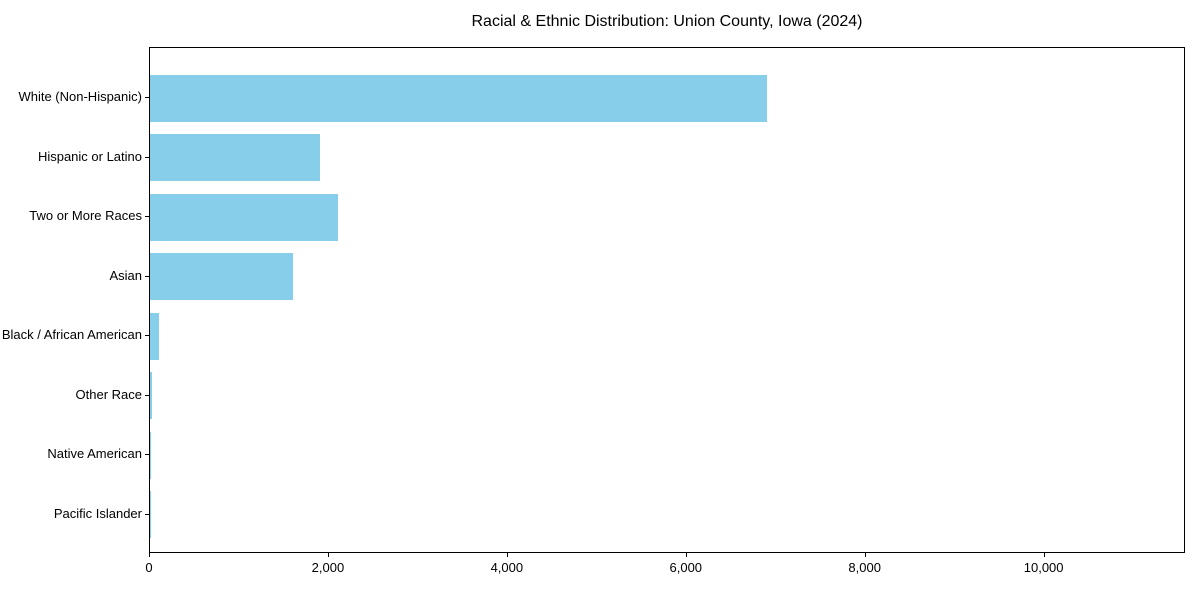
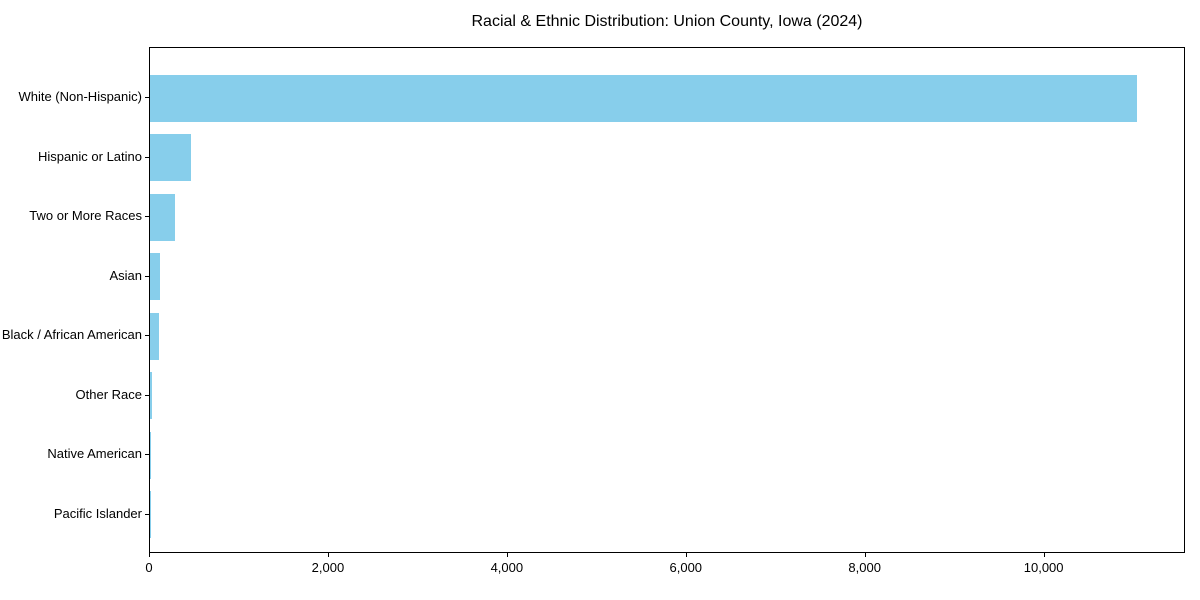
White (Non-Hispanic): 6900 -> 11000
Hispanic or Latino: 1900 -> 500
Two or More Races: 2100 -> 300
Asian: 1600 -> 100
